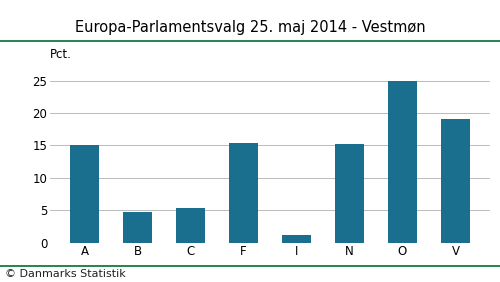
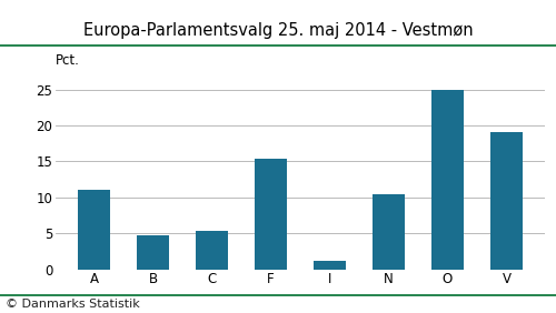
A: 15.0 -> 11.0
N: 15.2 -> 10.4
